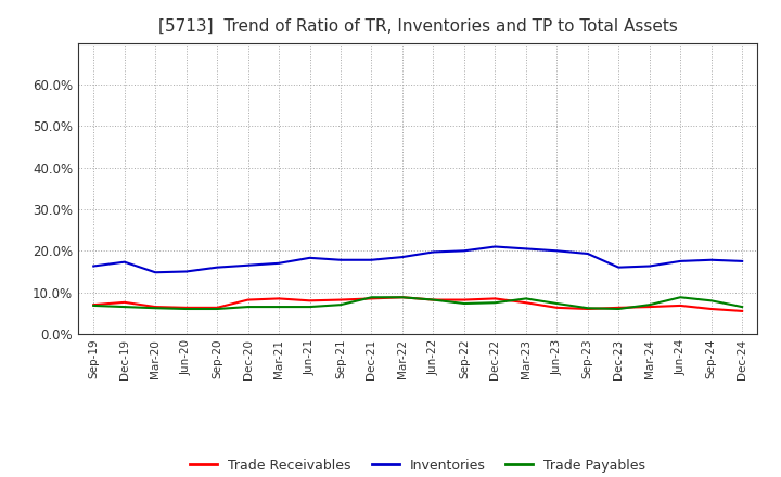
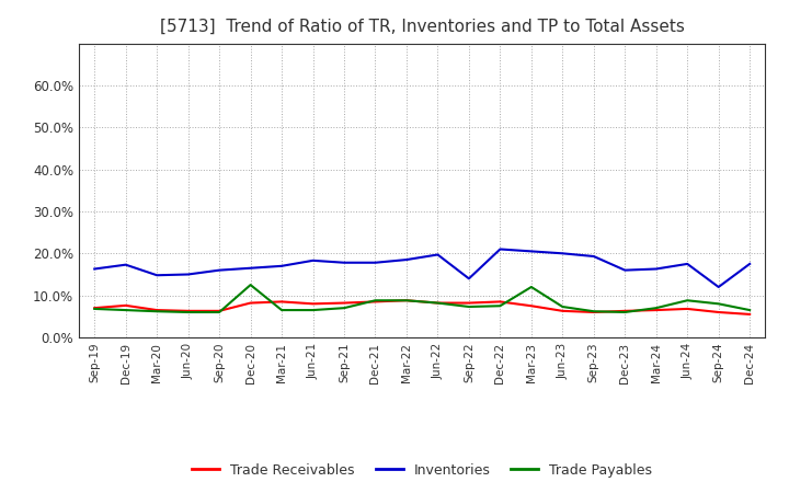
Trade Payables/Dec-20: 6.5% -> 12.5%
Inventories/Sep-22: 20.0% -> 14.0%
Trade Payables/Mar-23: 8.5% -> 12.0%
Inventories/Sep-24: 17.8% -> 12.0%
